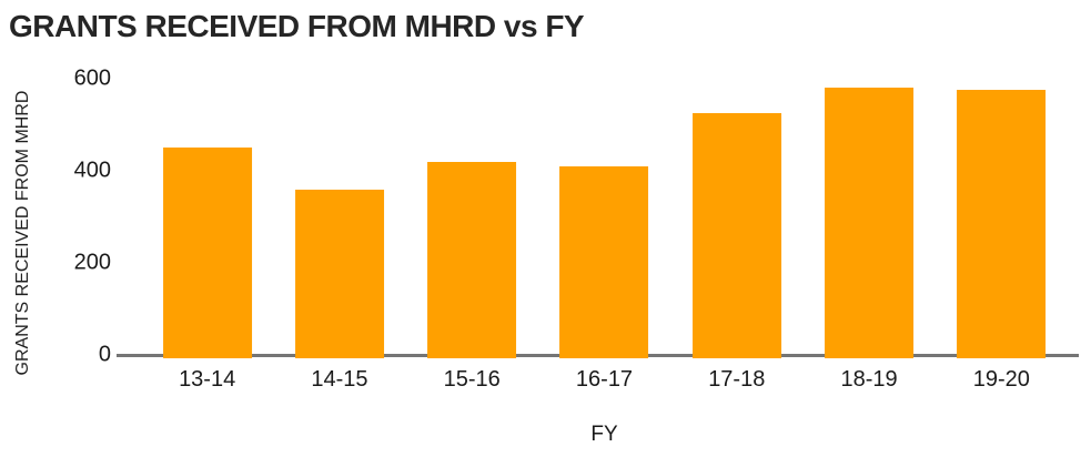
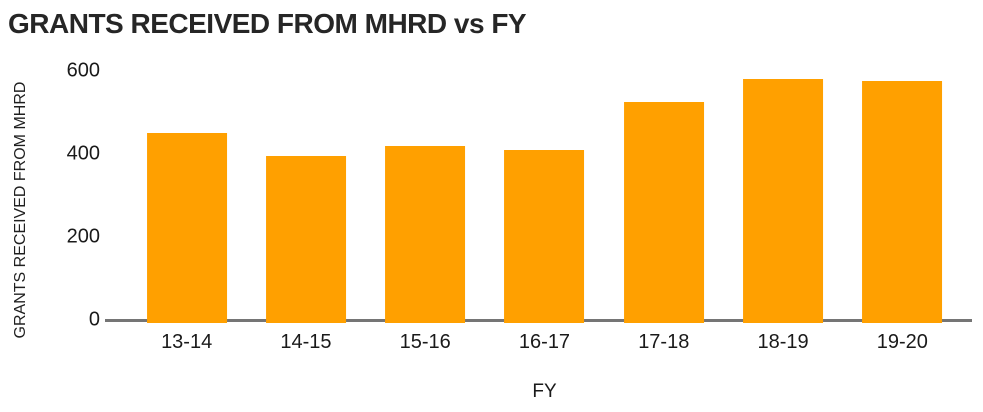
14-15: 360 -> 400
